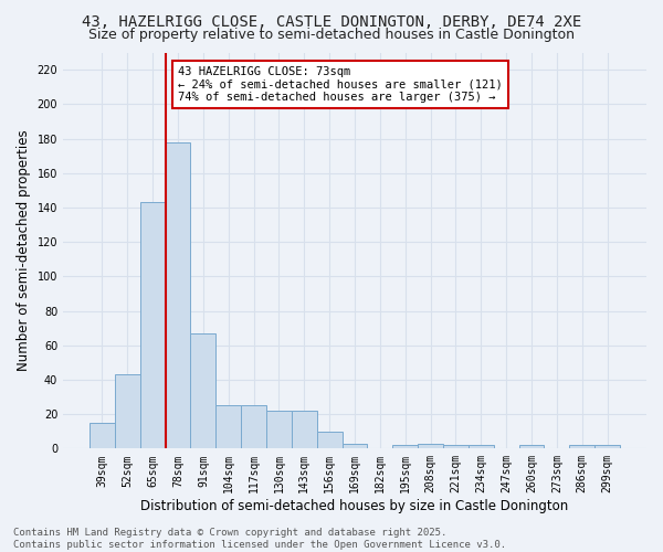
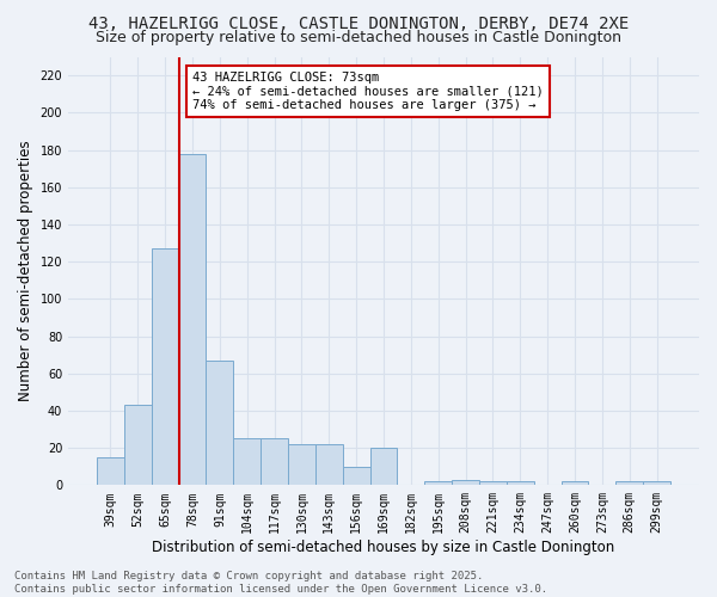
65sqm: 143 -> 127
169sqm: 3 -> 20
